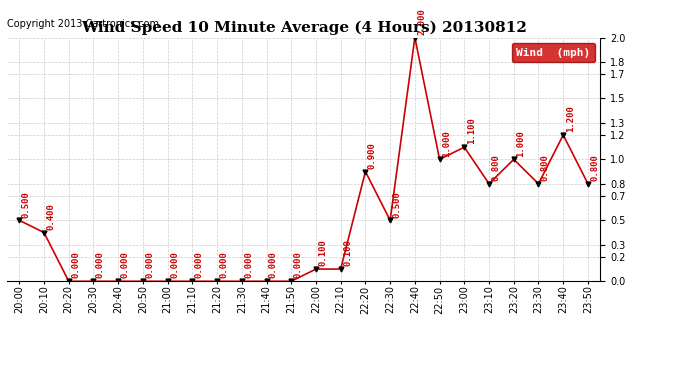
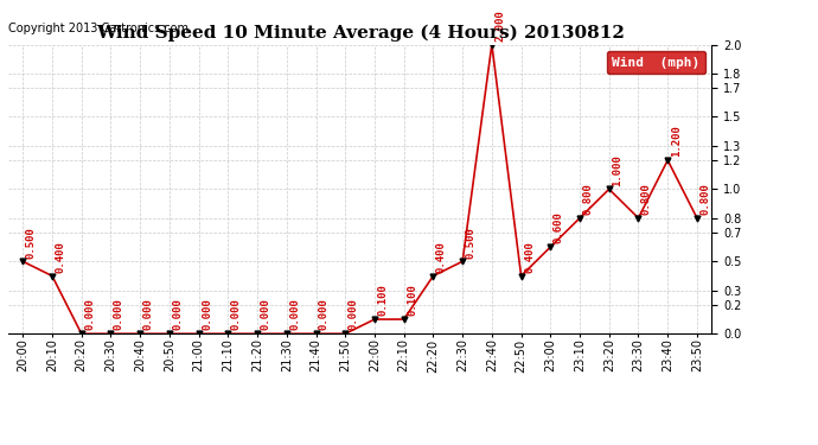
22:20: 0.900 -> 0.400
22:50: 1.000 -> 0.400
23:00: 1.100 -> 0.600
